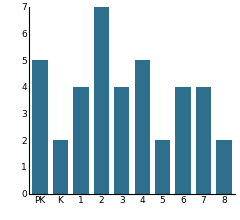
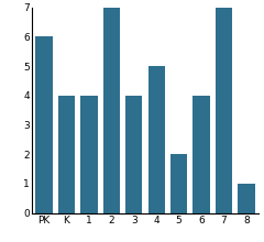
PK: 5 -> 6
K: 2 -> 4
7: 4 -> 7
8: 2 -> 1
